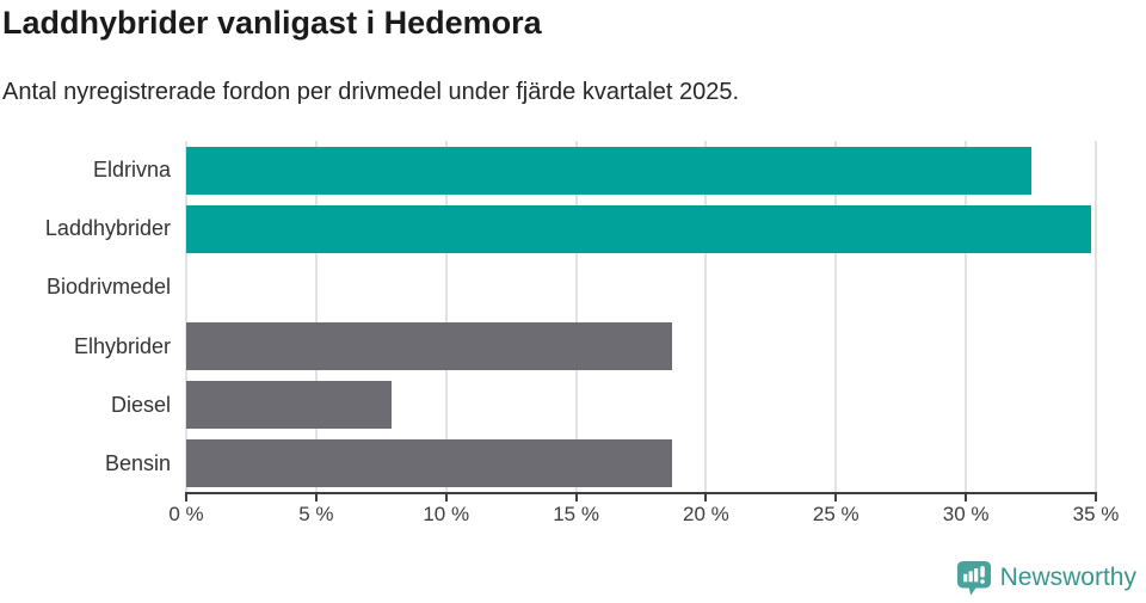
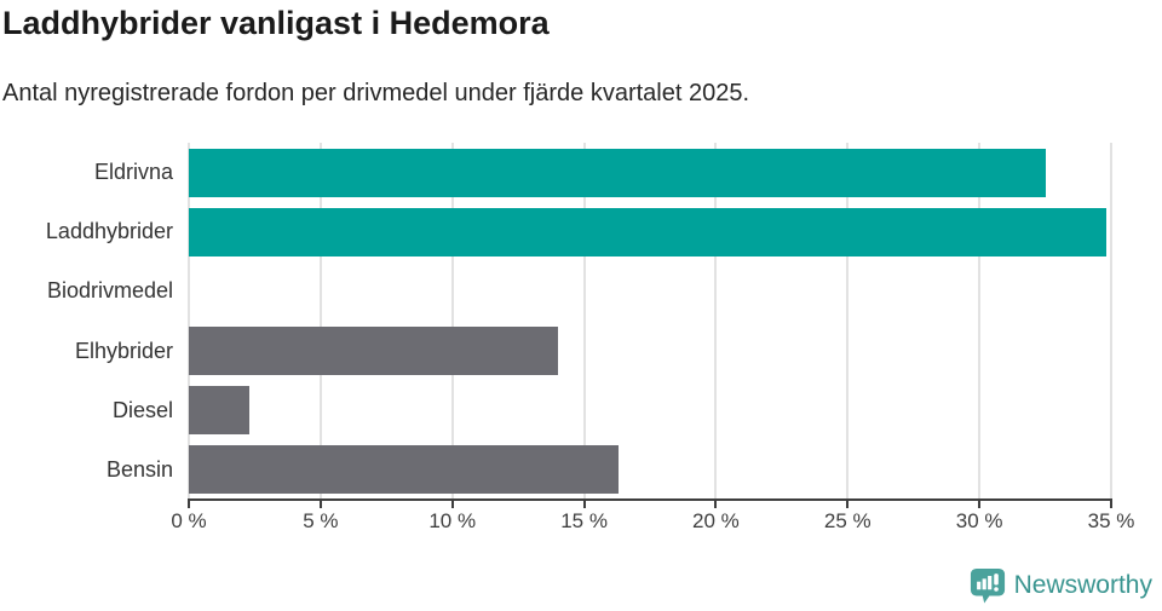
Elhybrider: 18.7% -> 14.0%
Diesel: 7.9% -> 2.3%
Bensin: 18.7% -> 16.3%
